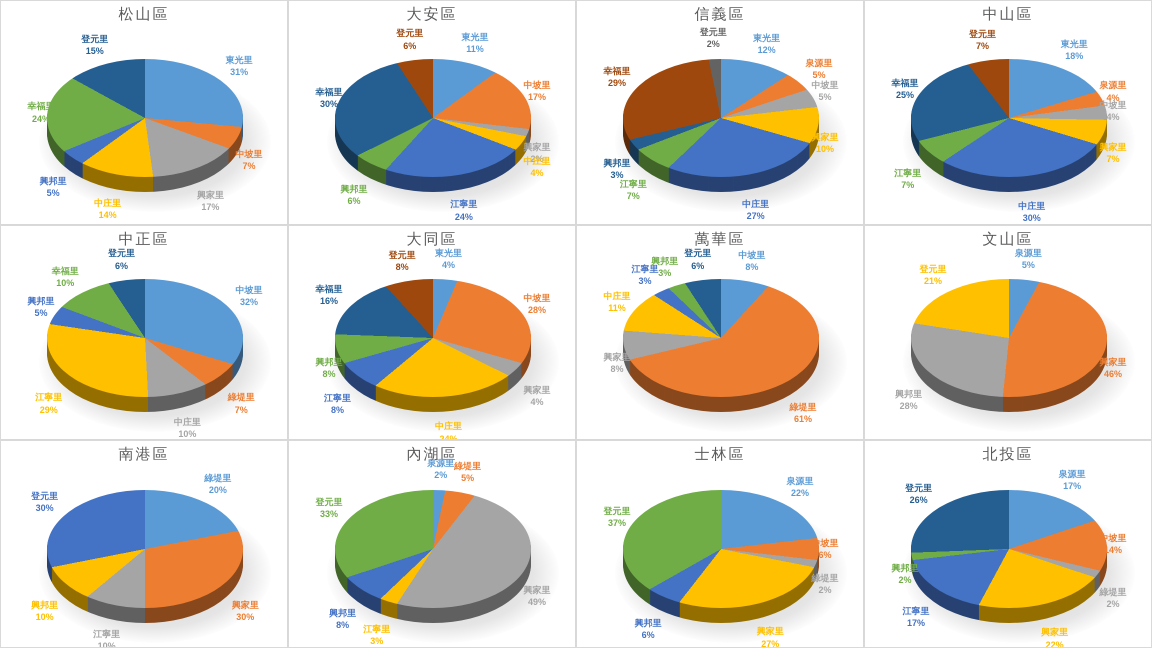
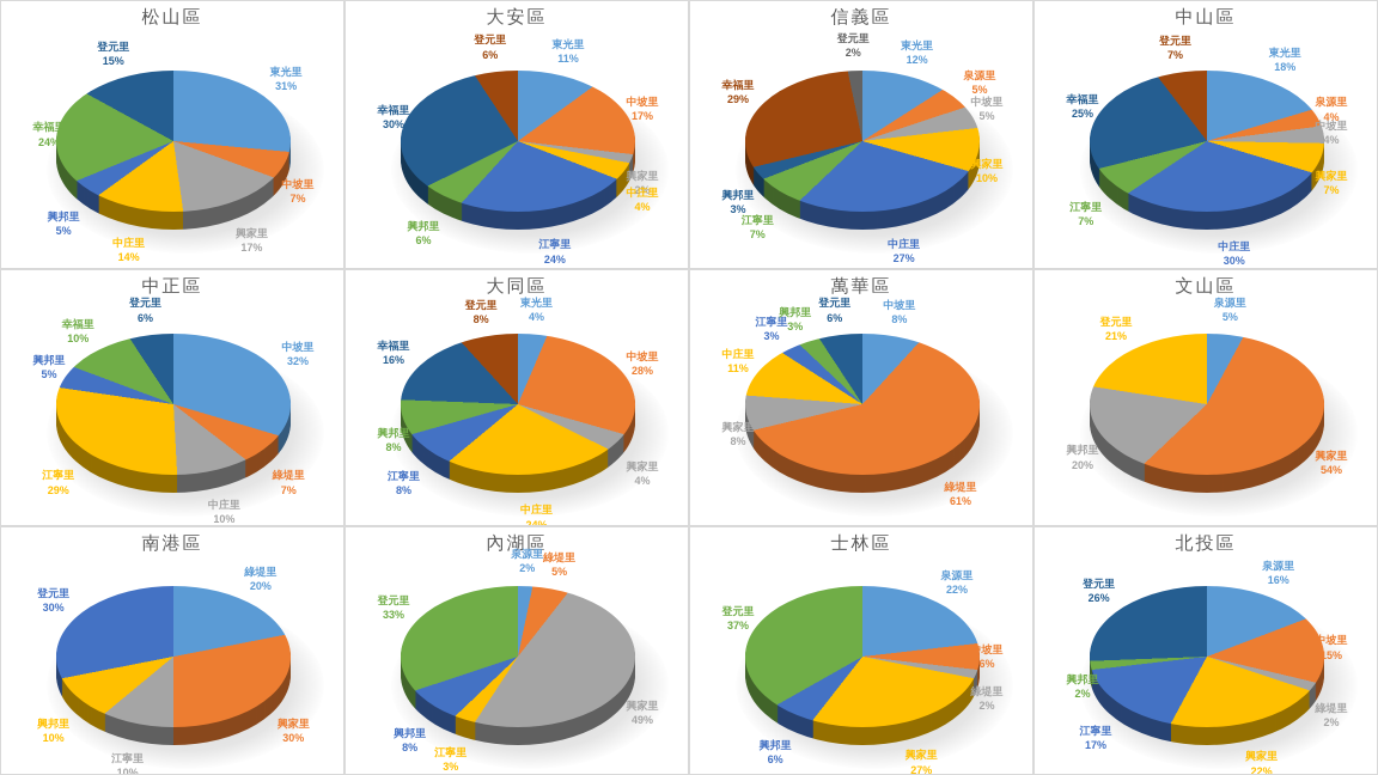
文山區/興家里: 46% -> 54%
文山區/興邦里: 28% -> 20%
北投區/泉源里: 17% -> 16%
北投區/中坡里: 14% -> 15%
